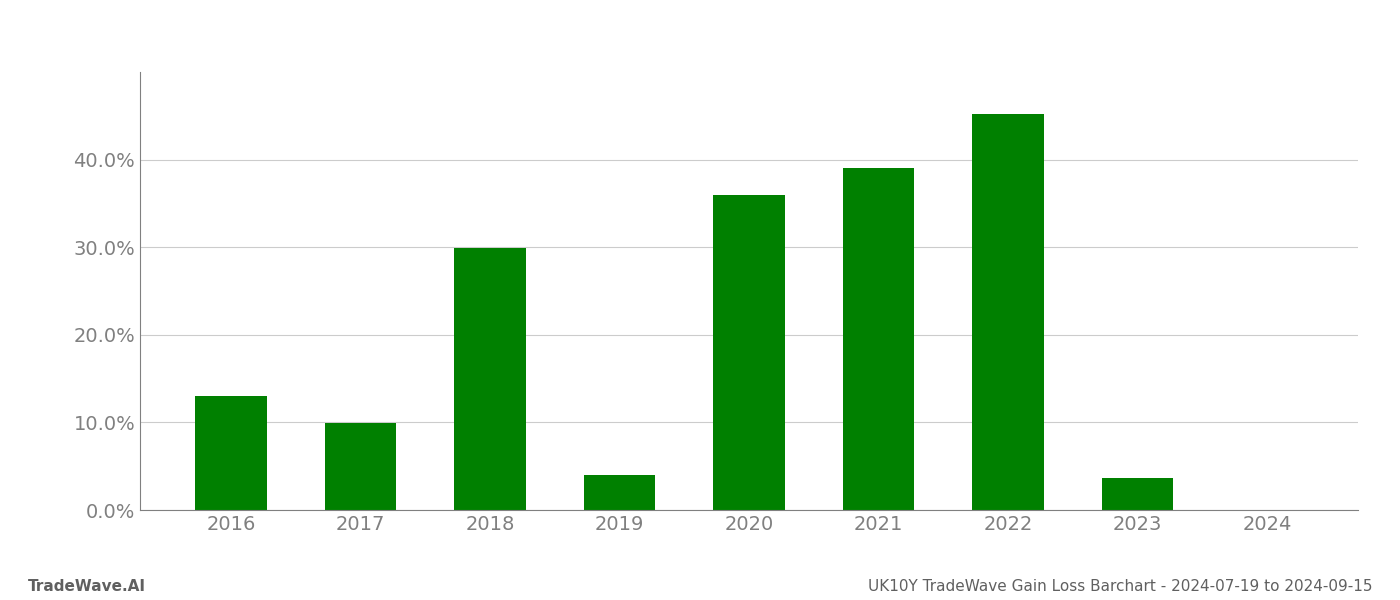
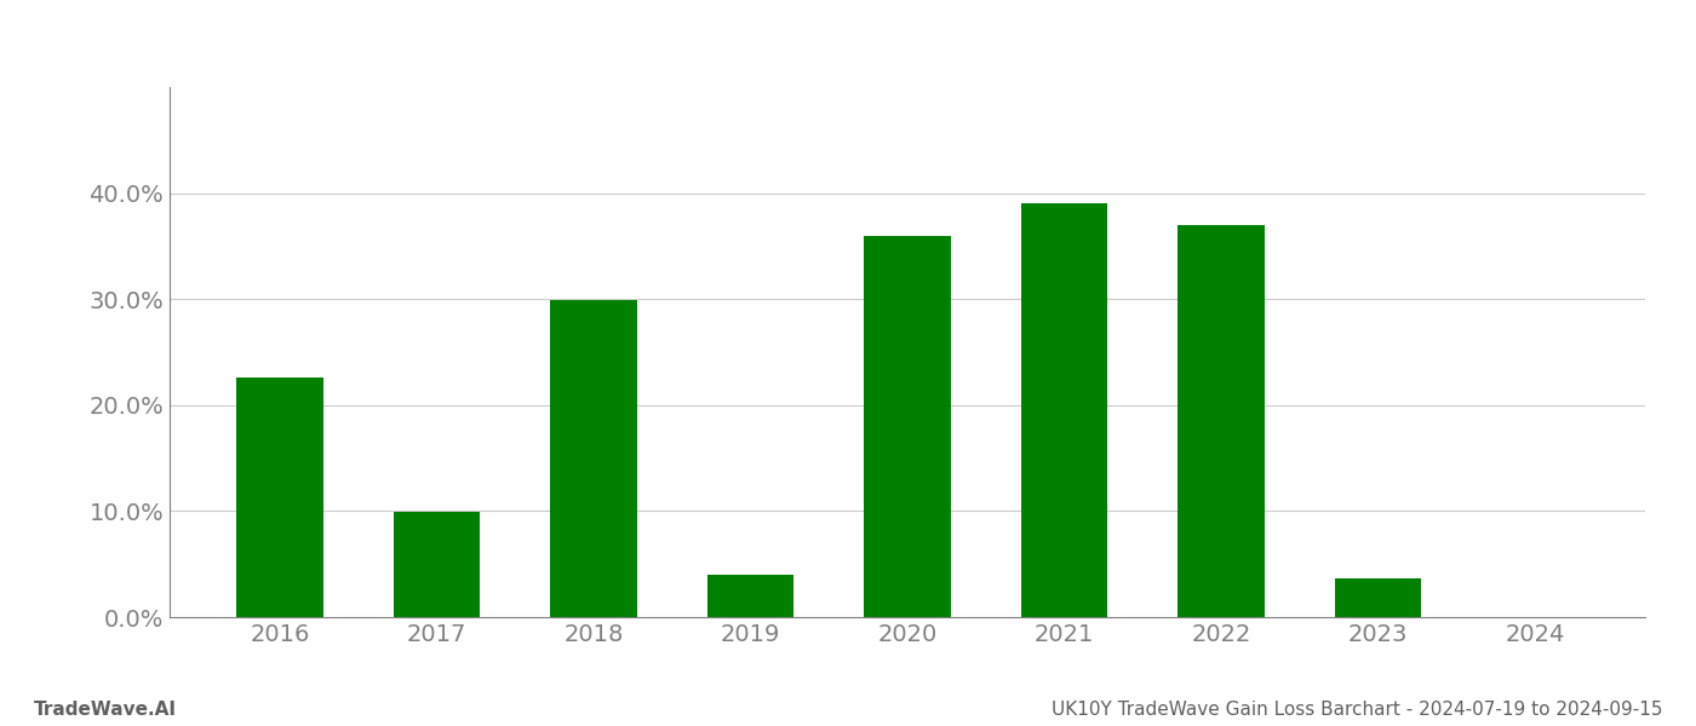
2016: 13.0% -> 22.6%
2022: 45.2% -> 37.0%
